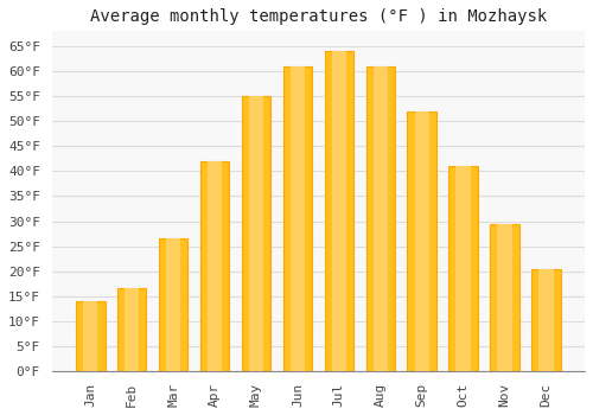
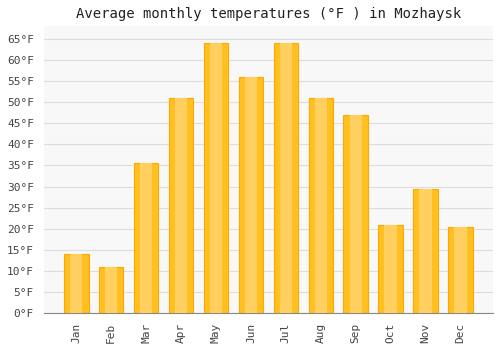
Feb: 16.5°F -> 11.0°F
Mar: 26.5°F -> 35.5°F
Apr: 42.0°F -> 51.0°F
May: 55.0°F -> 64.0°F
Jun: 61.0°F -> 56.0°F
Aug: 61.0°F -> 51.0°F
Sep: 52.0°F -> 47.0°F
Oct: 41.0°F -> 21.0°F
